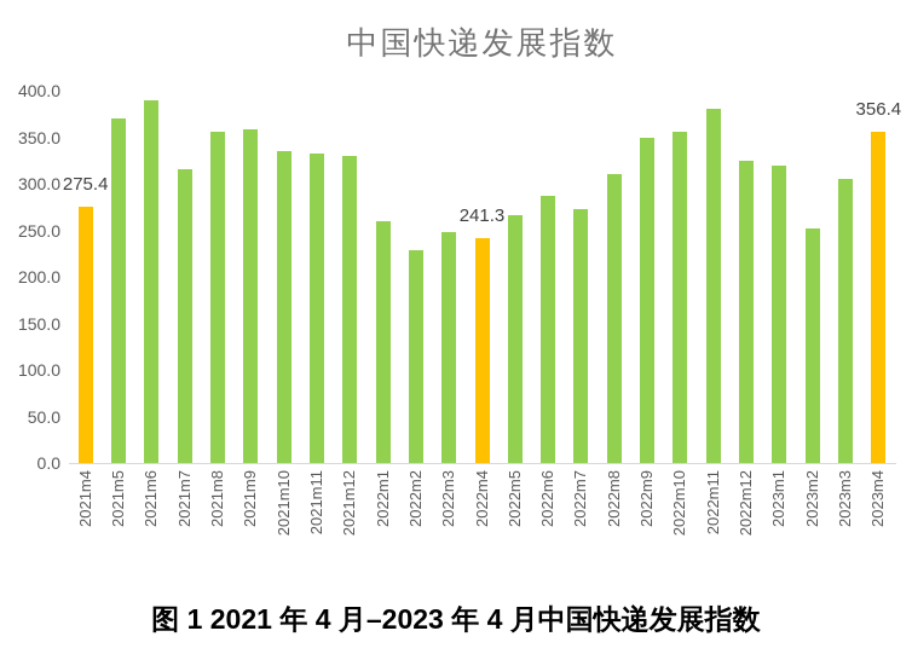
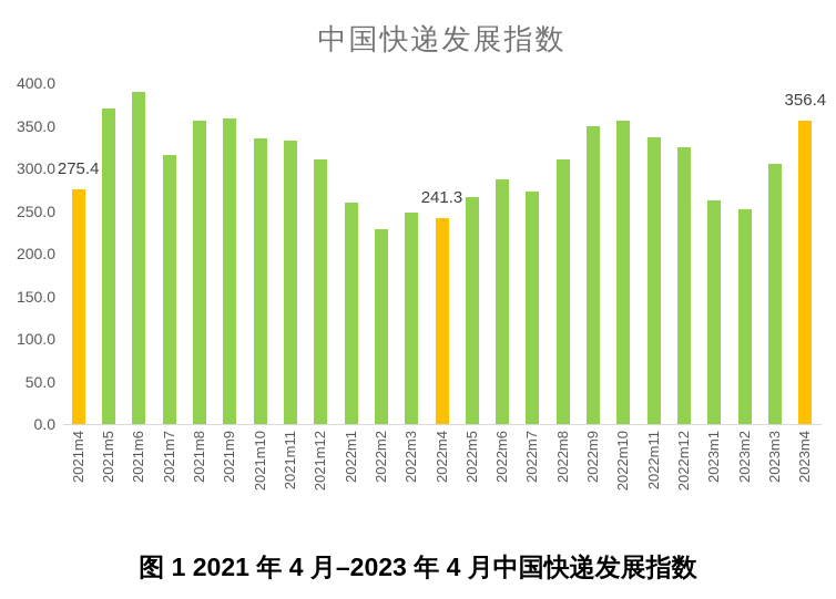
2021m12: 330 -> 310
2022m11: 380 -> 340
2023m1: 320 -> 260
